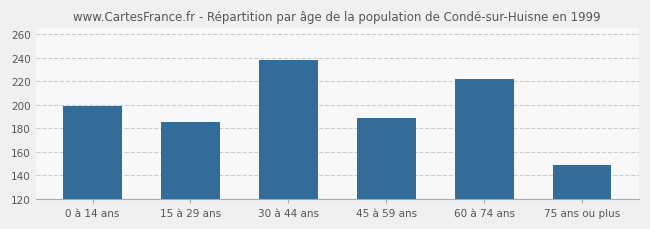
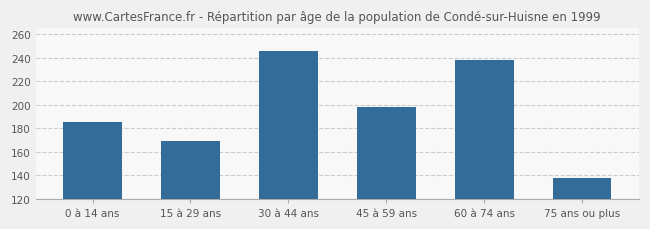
0 à 14 ans: 199 -> 185
15 à 29 ans: 185 -> 169
30 à 44 ans: 238 -> 246
45 à 59 ans: 189 -> 198
60 à 74 ans: 222 -> 238
75 ans ou plus: 149 -> 138
